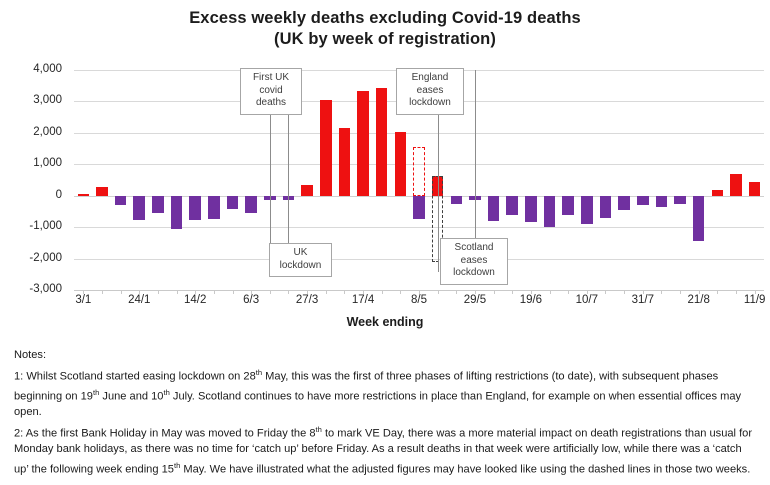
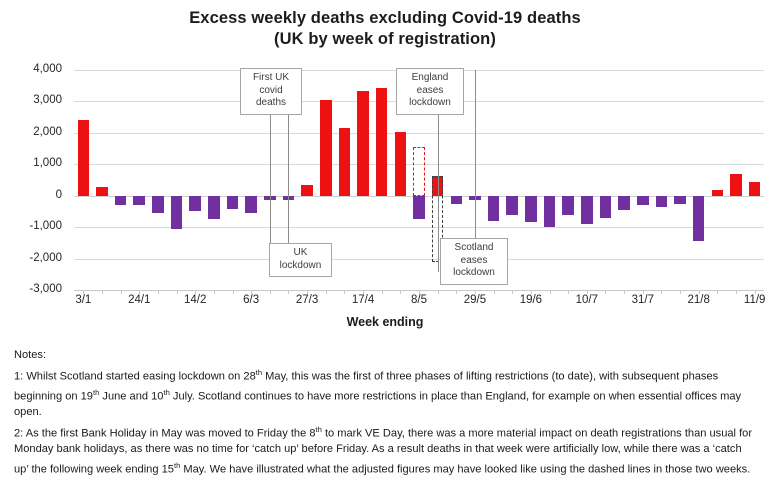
3/1: 100 -> 2400
24/1: -800 -> -300
14/2: -800 -> -500
